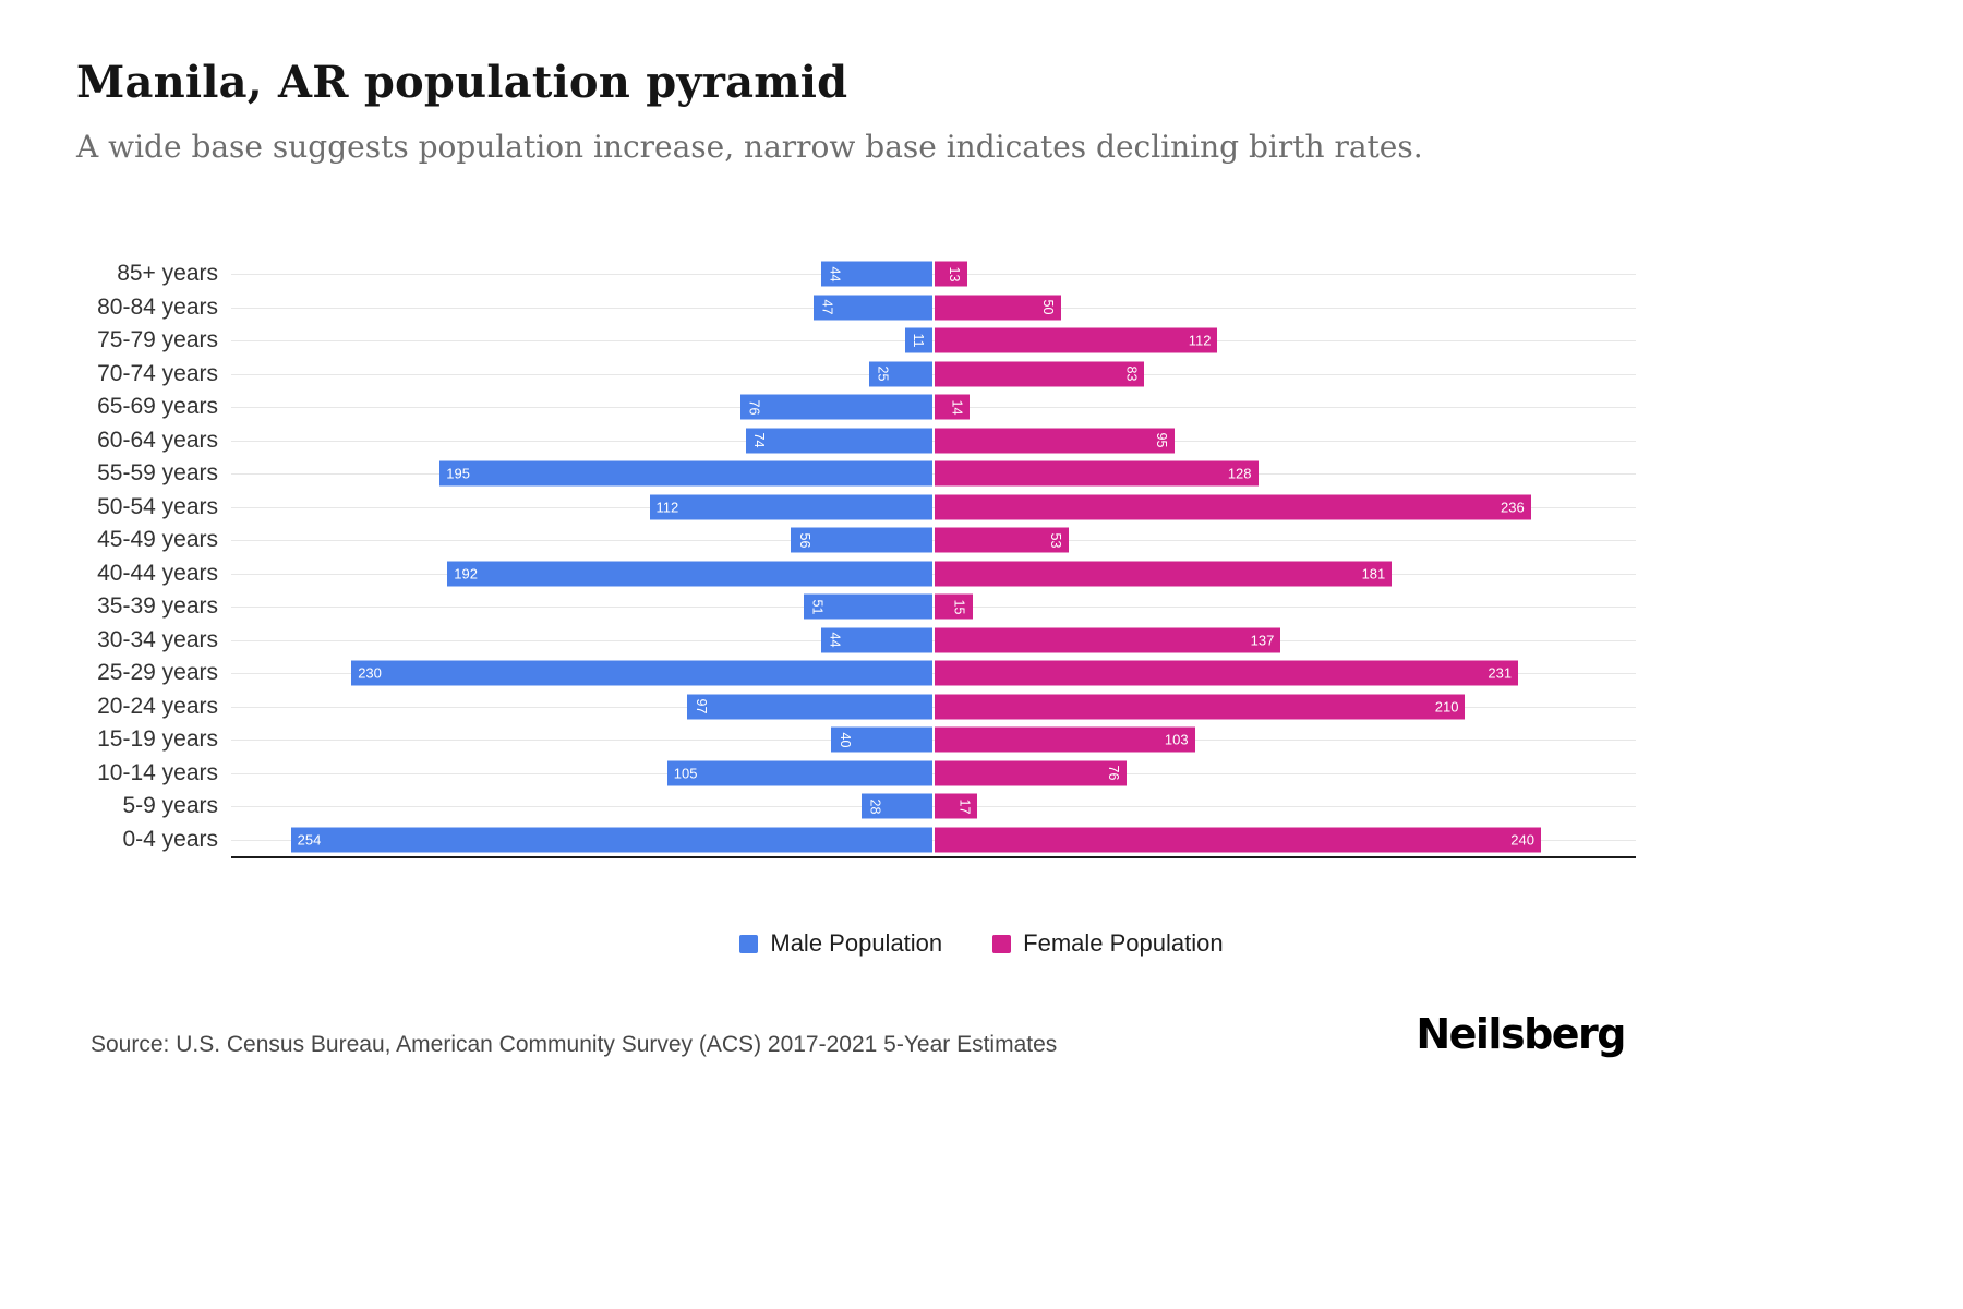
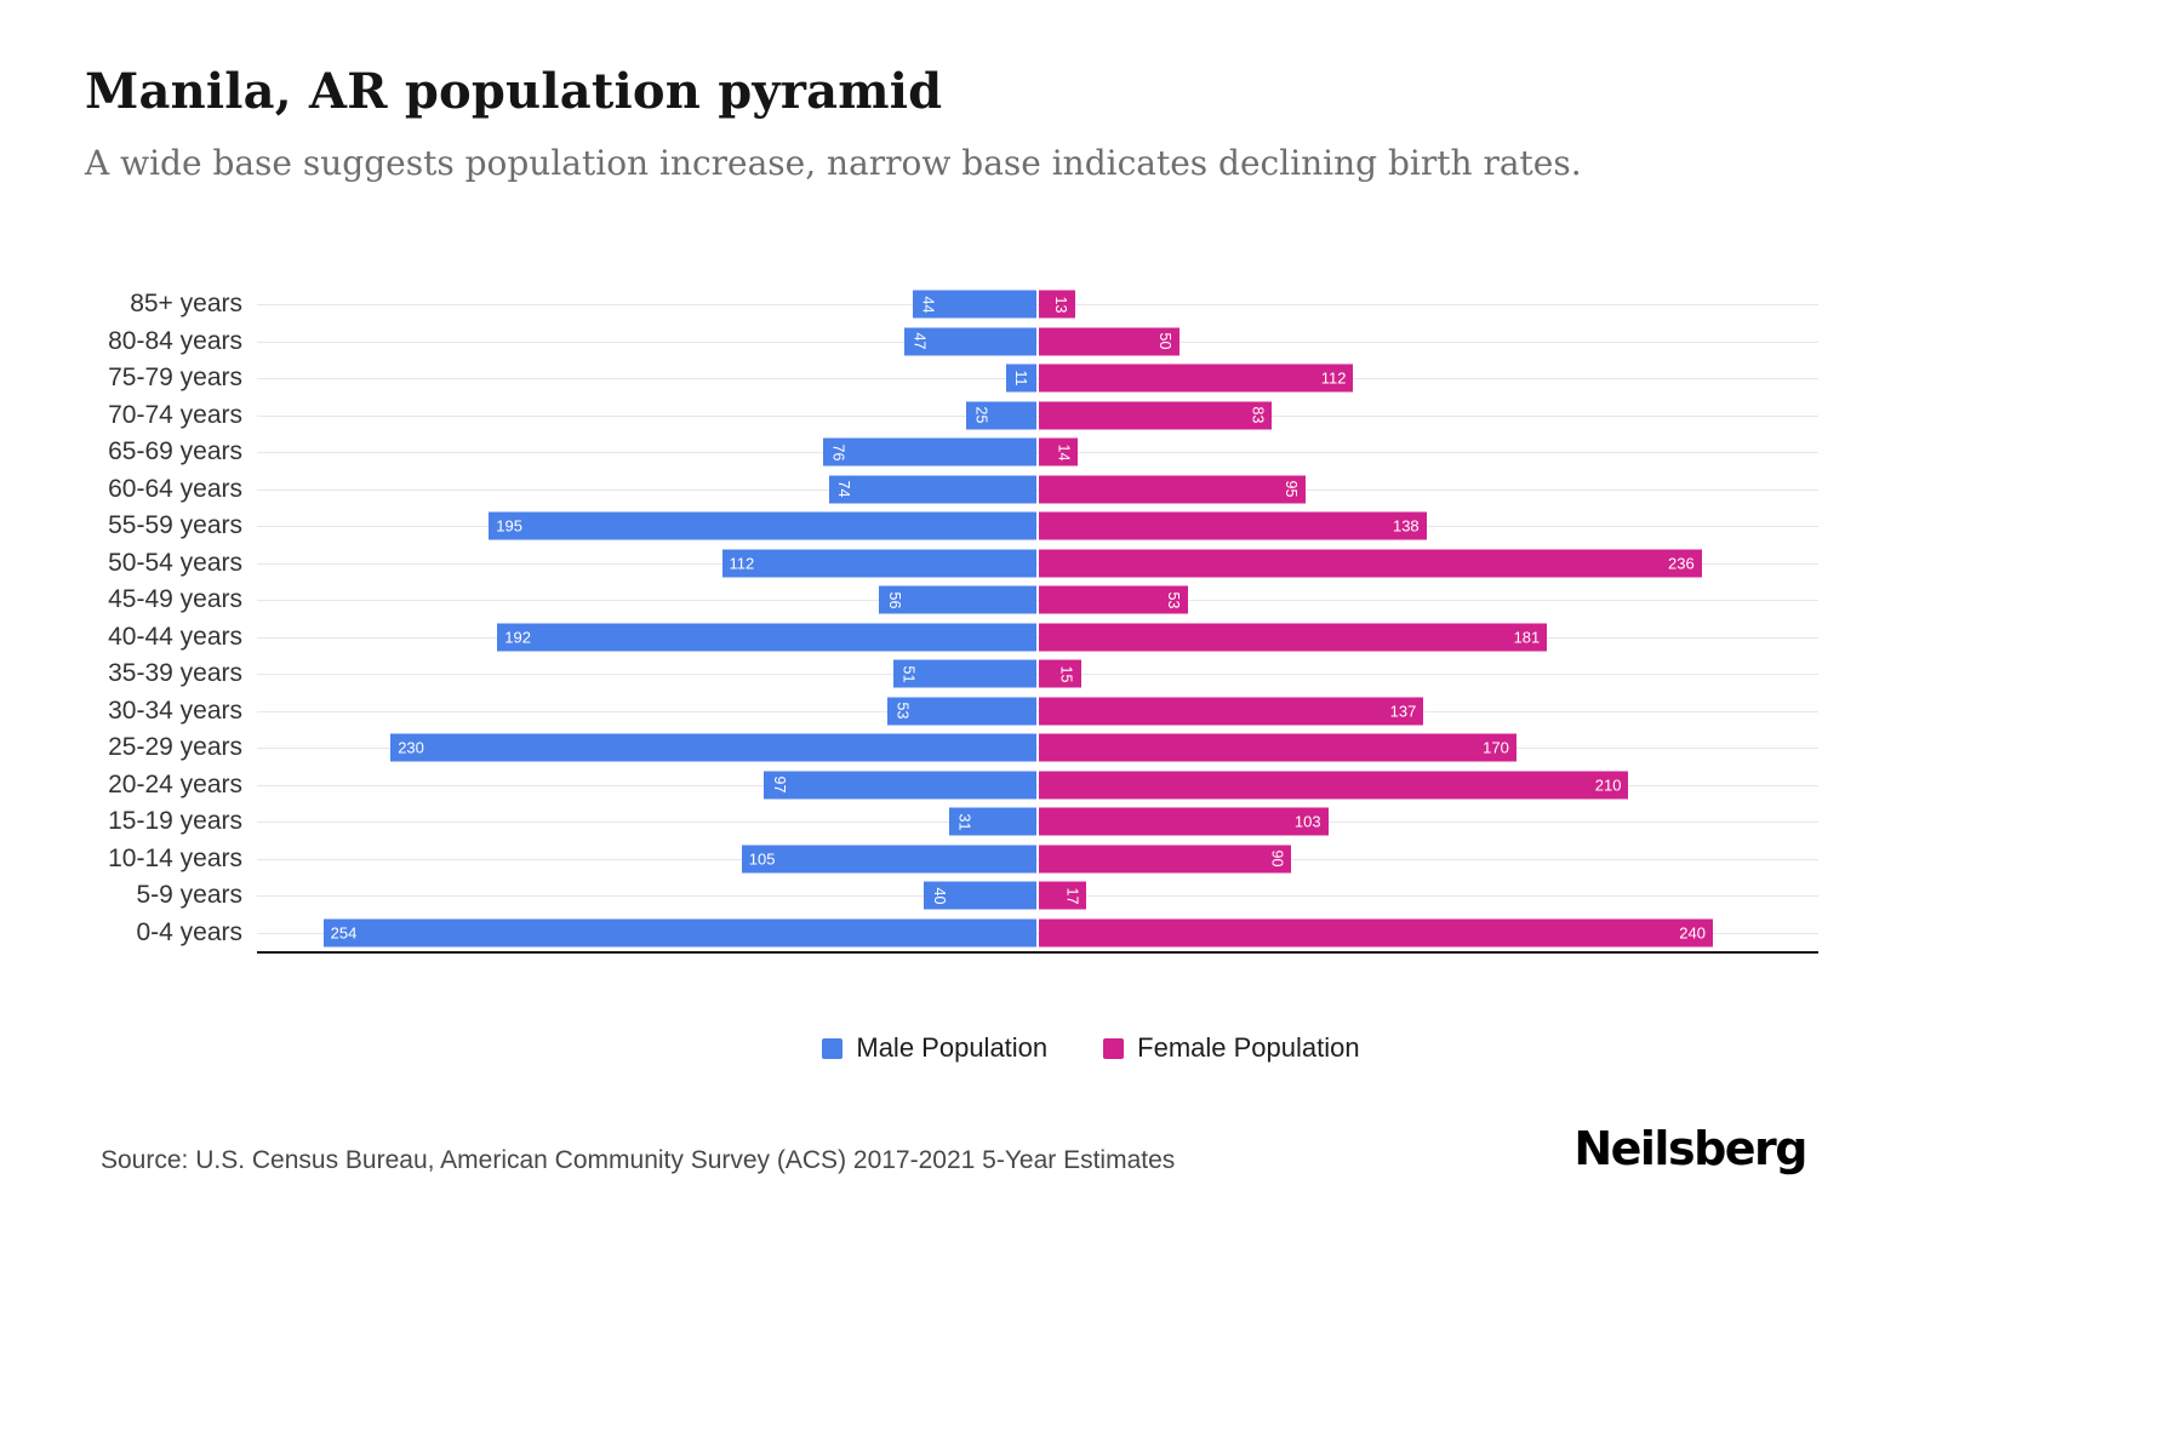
Female Population/55-59 years: 128 -> 138
Male Population/30-34 years: 44 -> 53
Female Population/25-29 years: 231 -> 170
Male Population/15-19 years: 40 -> 31
Female Population/10-14 years: 76 -> 90
Male Population/5-9 years: 28 -> 40
